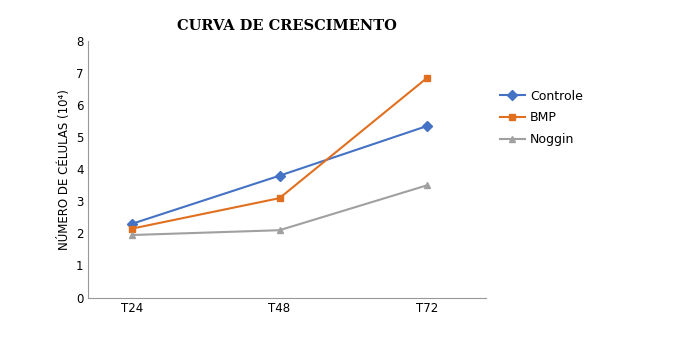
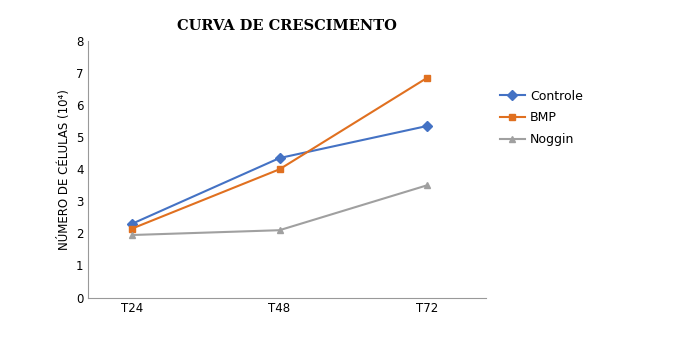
Controle/T48: 3.80 -> 4.35
BMP/T48: 3.10 -> 4.00
